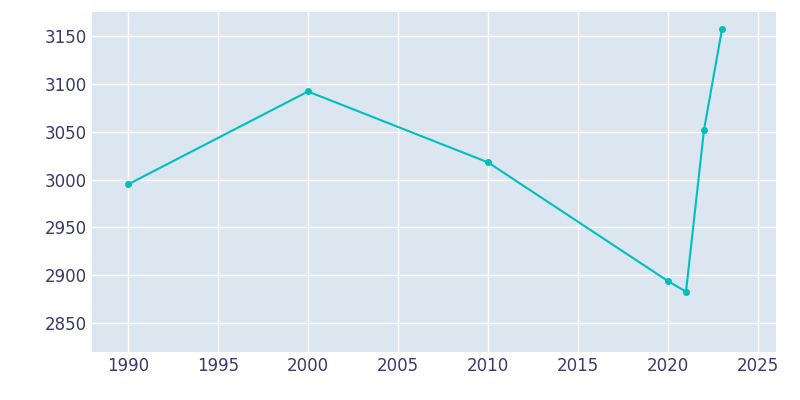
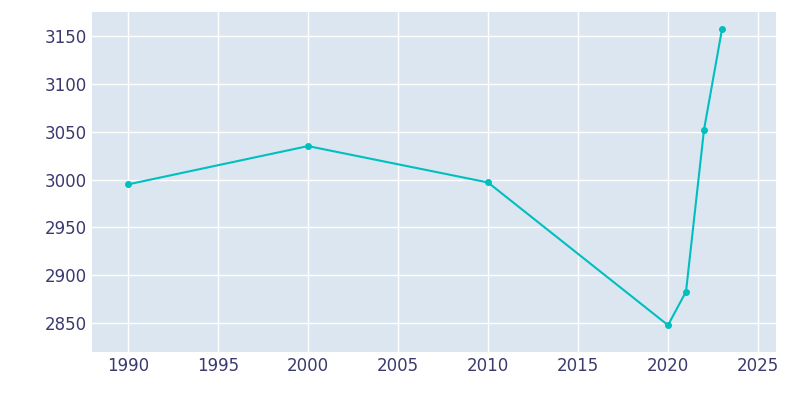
2000: 3092 -> 3035
2010: 3018 -> 2997
2020: 2894 -> 2848
